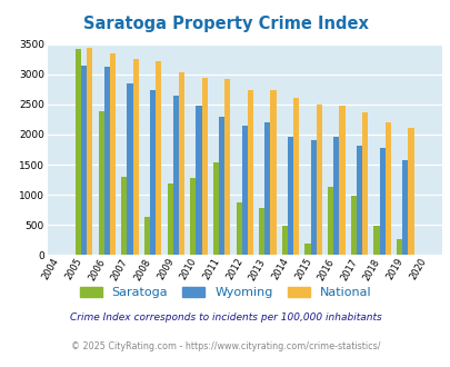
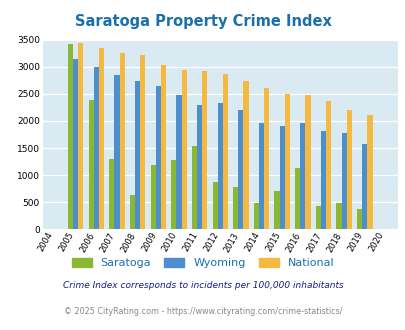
Wyoming/2006: 3120 -> 2990
Wyoming/2012: 2140 -> 2330
National/2012: 2740 -> 2860
Saratoga/2015: 200 -> 700
Saratoga/2017: 980 -> 430
Saratoga/2019: 260 -> 380
